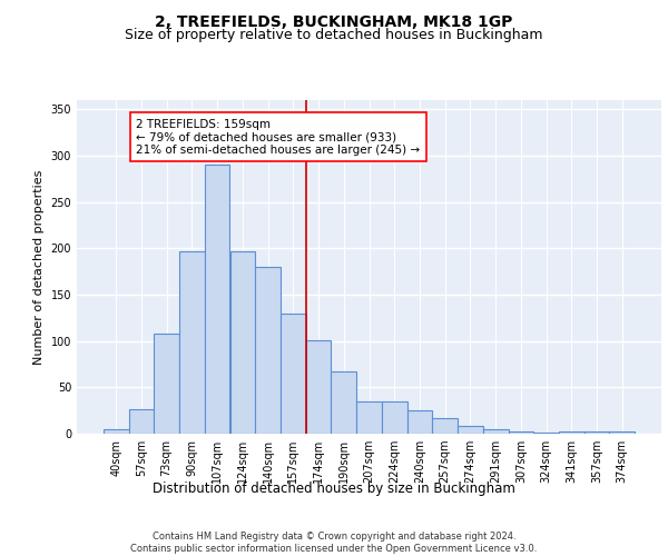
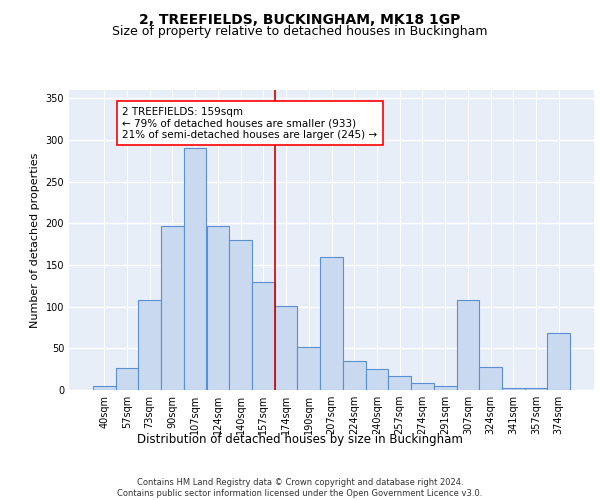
190sqm: 67 -> 52
207sqm: 35 -> 160
307sqm: 3 -> 108
324sqm: 1 -> 28
374sqm: 3 -> 68
